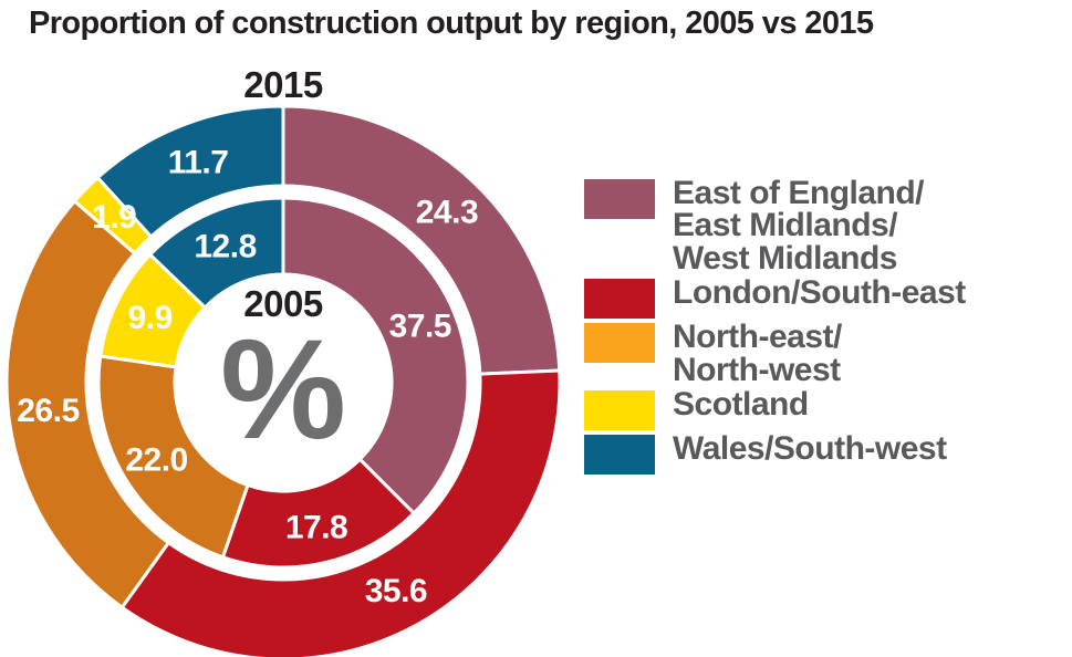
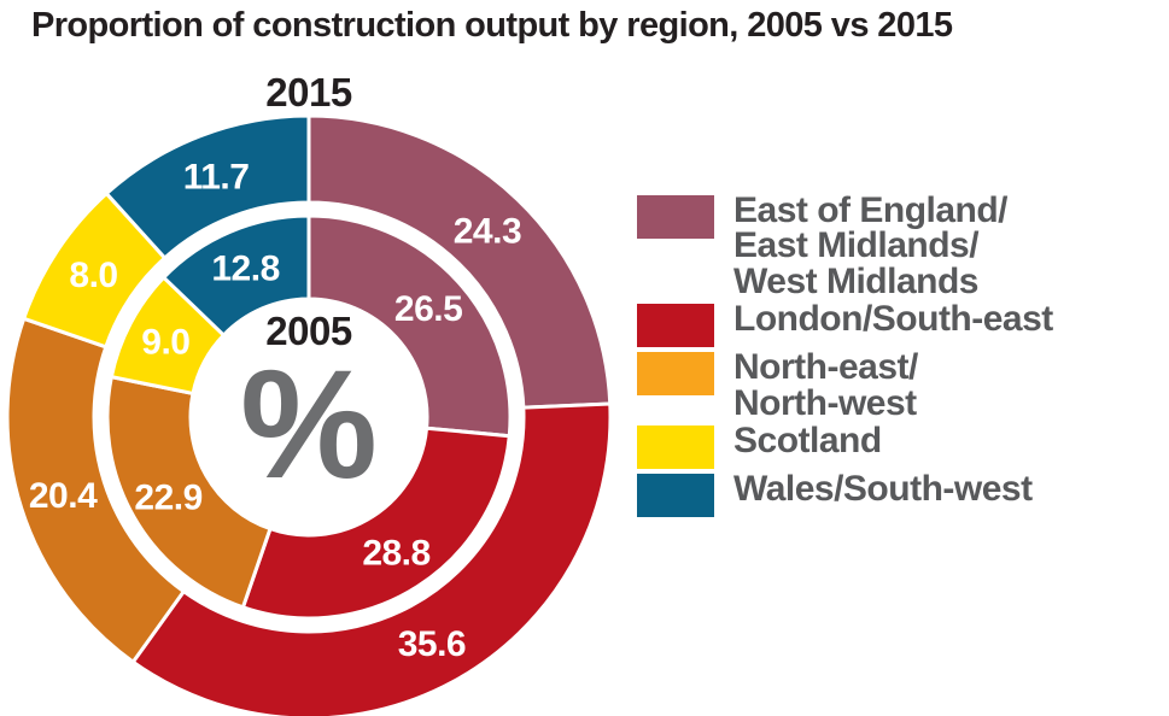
2005/East of England/East Midlands/West Midlands: 37.5 -> 26.5
2005/London/South-east: 17.8 -> 28.8
2015/North-east/North-west: 26.5 -> 20.4
2005/North-east/North-west: 22.0 -> 22.9
2015/Scotland: 1.9 -> 8.0
2005/Scotland: 9.9 -> 9.0
